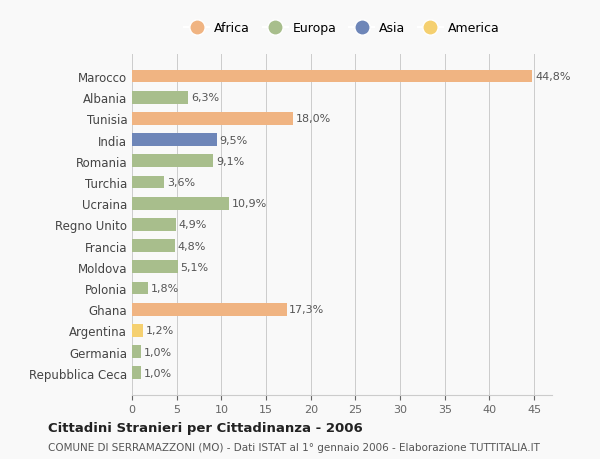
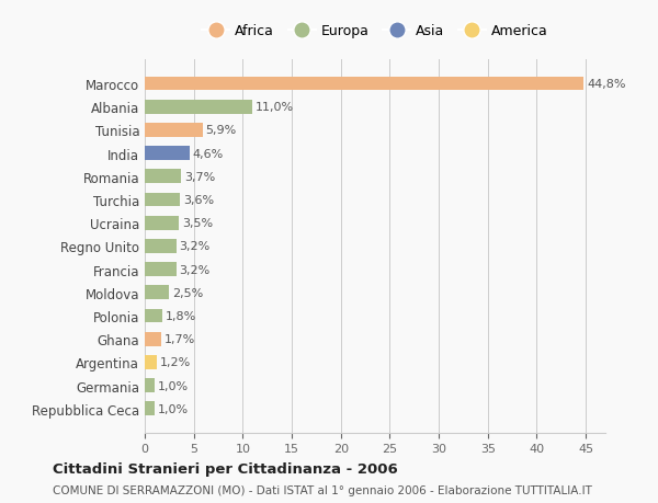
Albania: 6,3% -> 11,0%
Tunisia: 18,0% -> 5,9%
India: 9,5% -> 4,6%
Romania: 9,1% -> 3,7%
Ucraina: 10,9% -> 3,5%
Regno Unito: 4,9% -> 3,2%
Francia: 4,8% -> 3,2%
Moldova: 5,1% -> 2,5%
Ghana: 17,3% -> 1,7%
